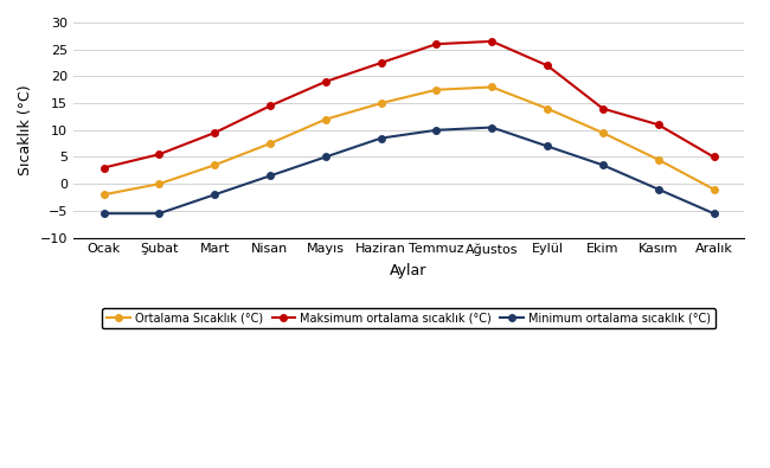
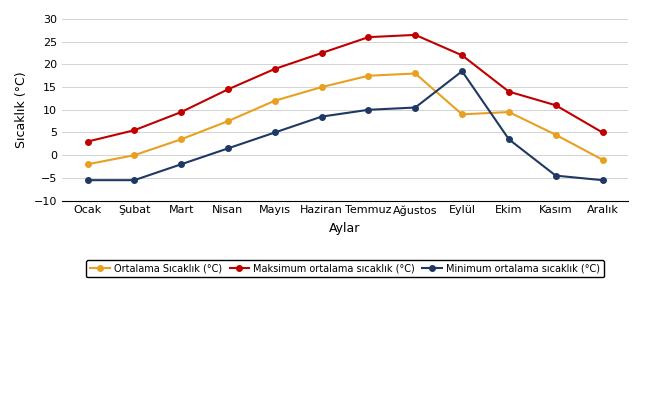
Ortalama Sıcaklık (°C)/Eylül: 14.0 -> 9.0
Minimum ortalama sıcaklık (°C)/Eylül: 7.0 -> 18.5
Minimum ortalama sıcaklık (°C)/Kasım: -1.0 -> -4.5
